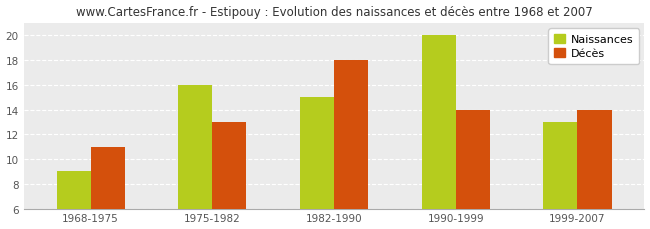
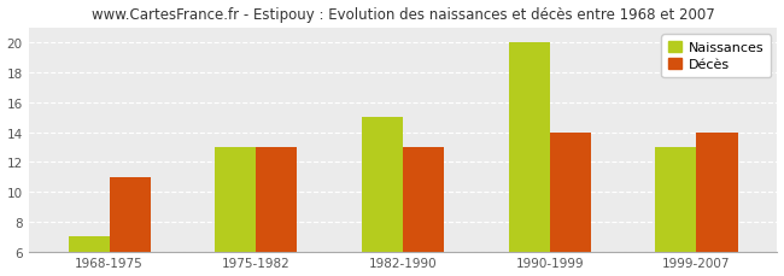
Naissances/1968-1975: 9 -> 7
Naissances/1975-1982: 16 -> 13
Décès/1982-1990: 18 -> 13
